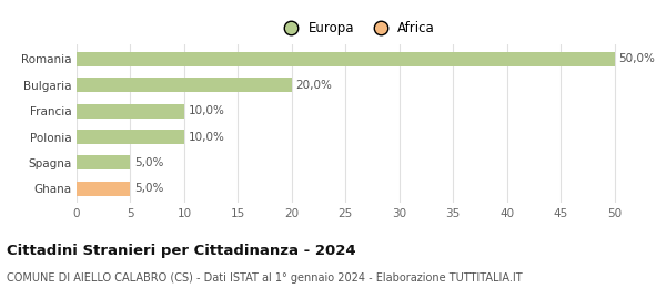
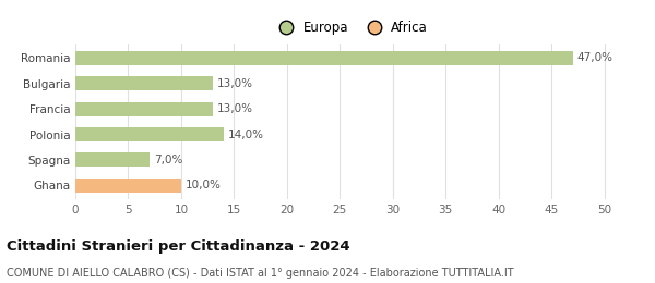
Romania: 50,0% -> 47,0%
Bulgaria: 20,0% -> 13,0%
Francia: 10,0% -> 13,0%
Polonia: 10,0% -> 14,0%
Spagna: 5,0% -> 7,0%
Ghana: 5,0% -> 10,0%
